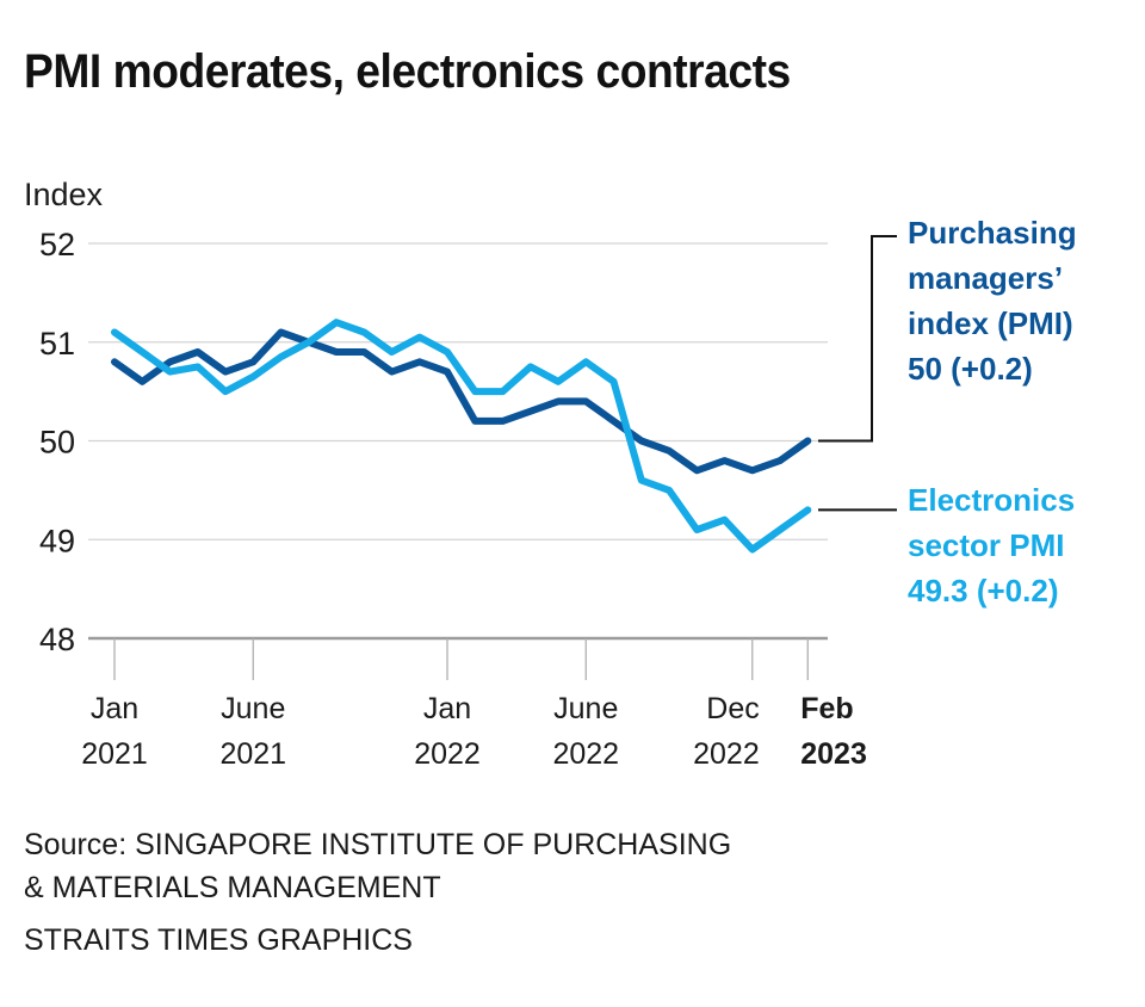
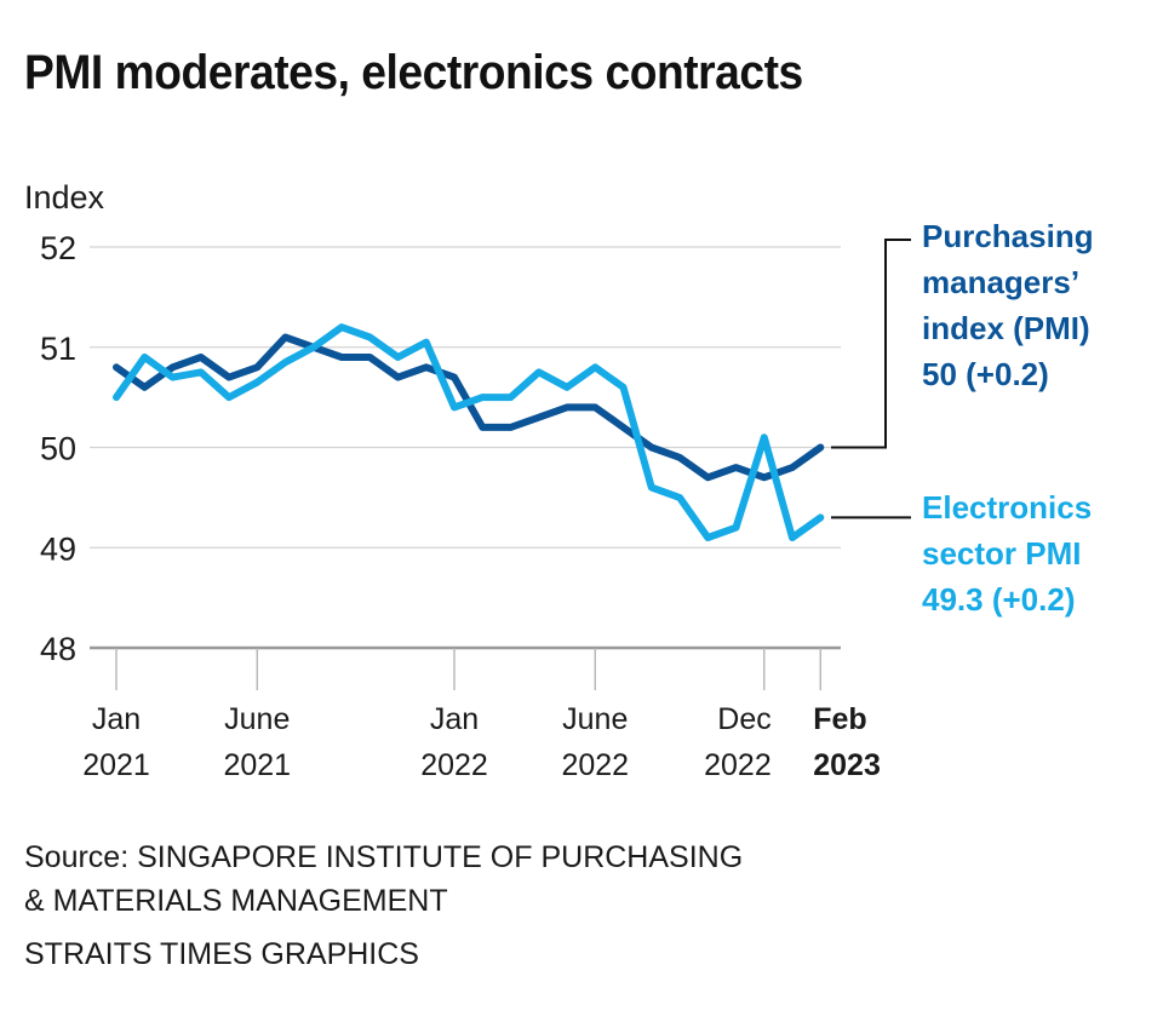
Electronics sector PMI/Jan 2021: 51.1 -> 50.5
Electronics sector PMI/Jan 2022: 50.9 -> 50.4
Electronics sector PMI/Dec 2022: 48.9 -> 50.1
